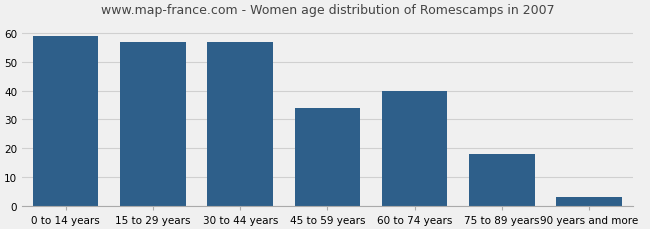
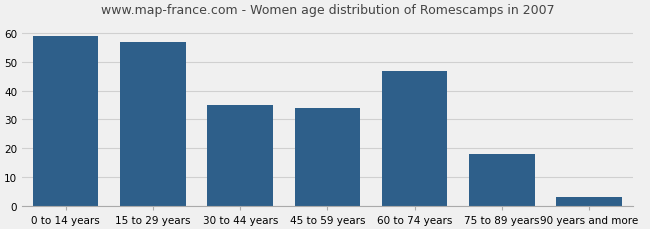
30 to 44 years: 57 -> 35
60 to 74 years: 40 -> 47
